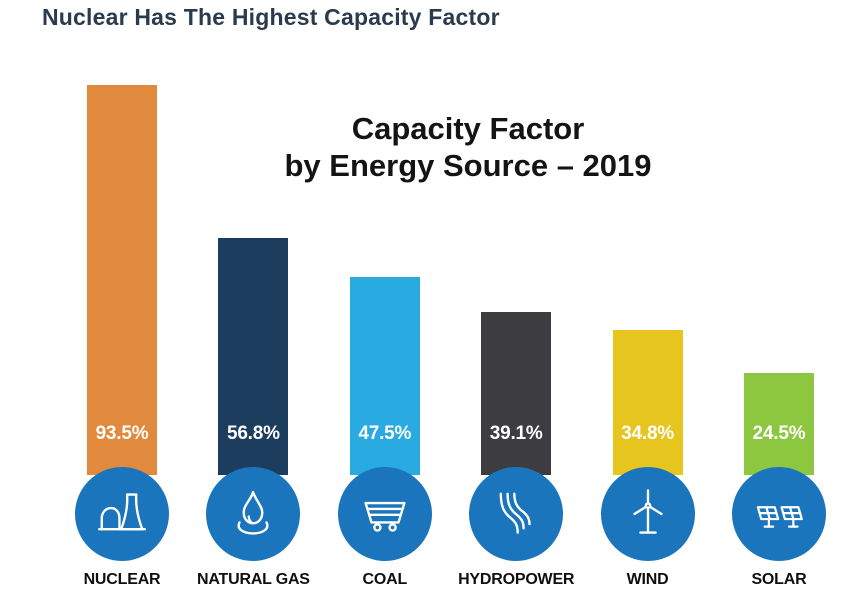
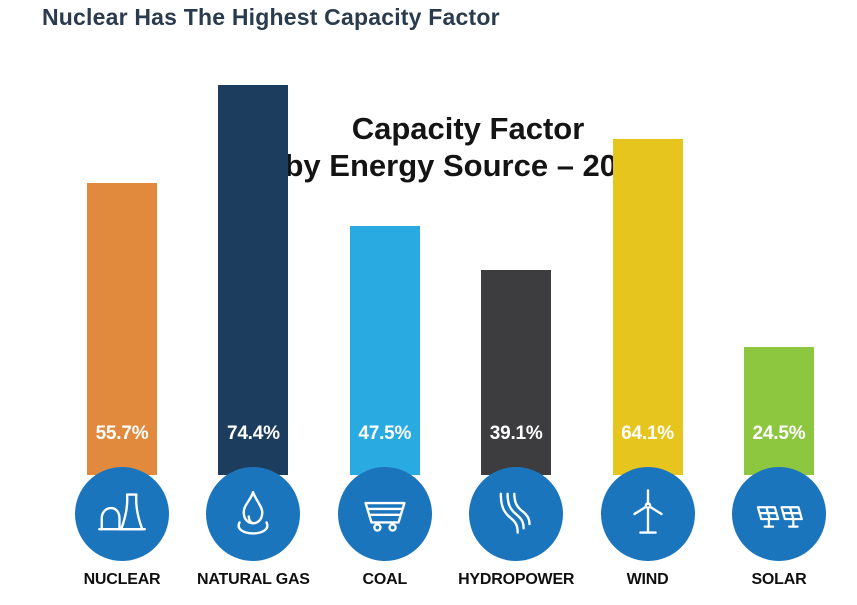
NUCLEAR: 93.5% -> 55.7%
NATURAL GAS: 56.8% -> 74.4%
WIND: 34.8% -> 64.1%
